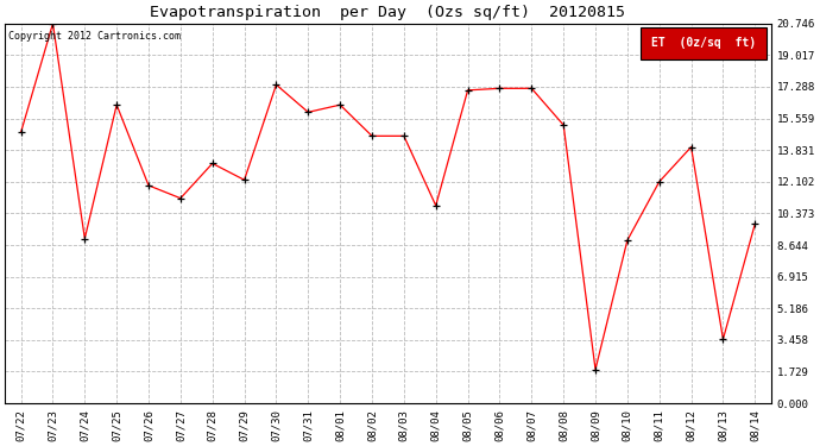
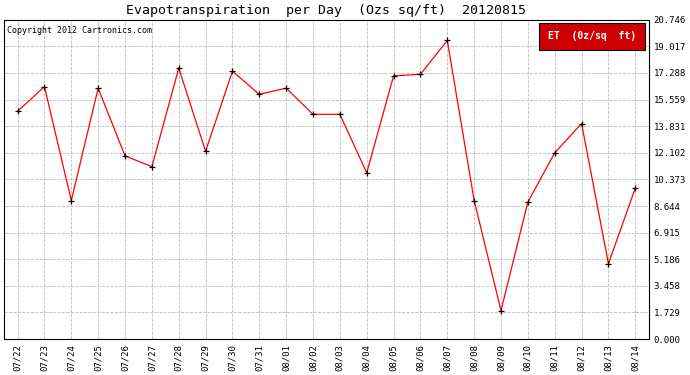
07/23: 20.7 -> 16.4
07/28: 13.1 -> 17.6
08/07: 17.2 -> 19.4
08/08: 15.2 -> 9.0
08/13: 3.5 -> 4.9
